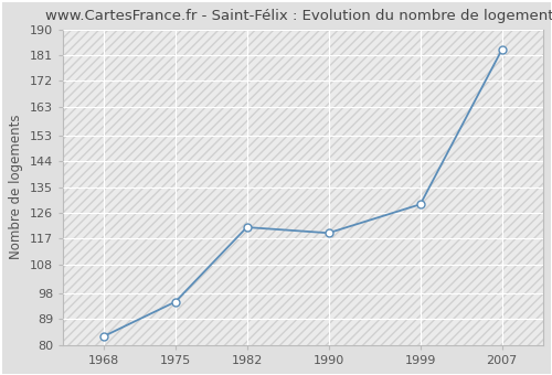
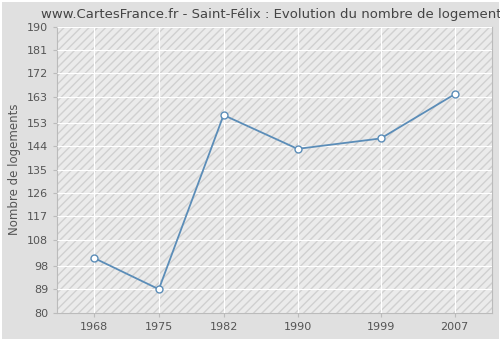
1968: 83 -> 101
1975: 95 -> 89
1982: 121 -> 156
1990: 119 -> 143
1999: 129 -> 147
2007: 183 -> 164
